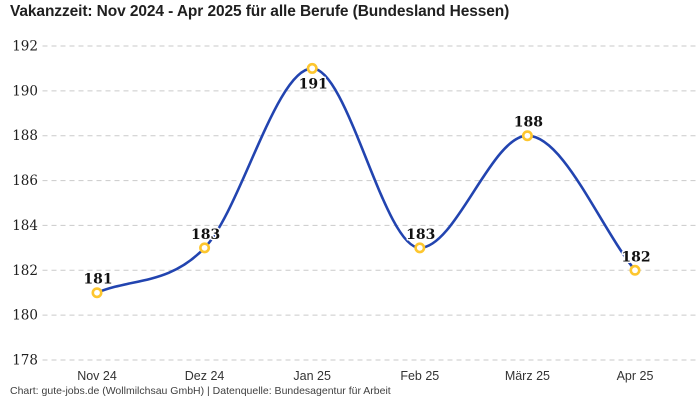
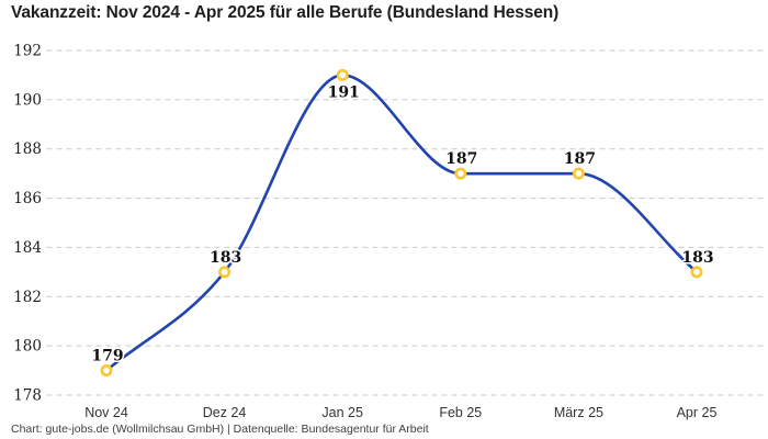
Nov 24: 181 -> 179
Feb 25: 183 -> 187
März 25: 188 -> 187
Apr 25: 182 -> 183
